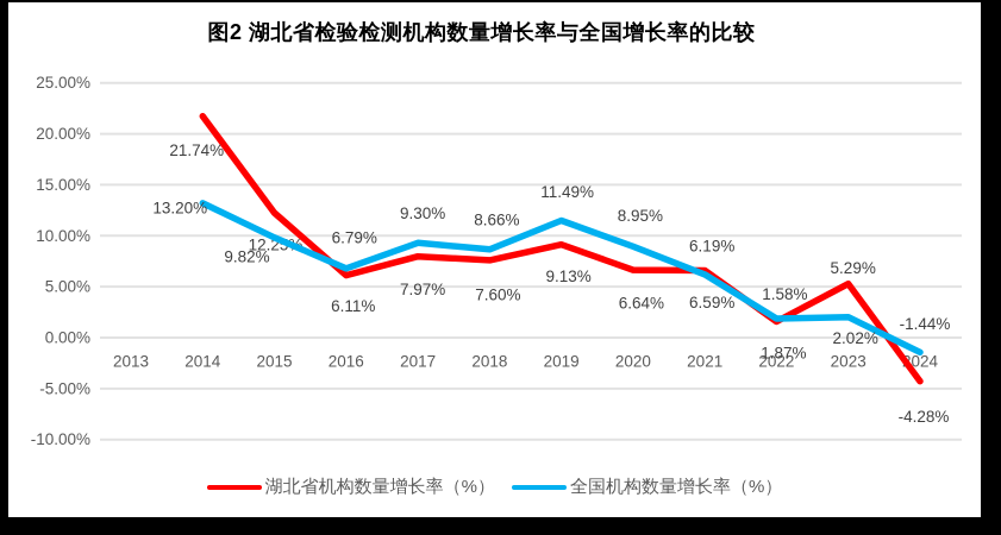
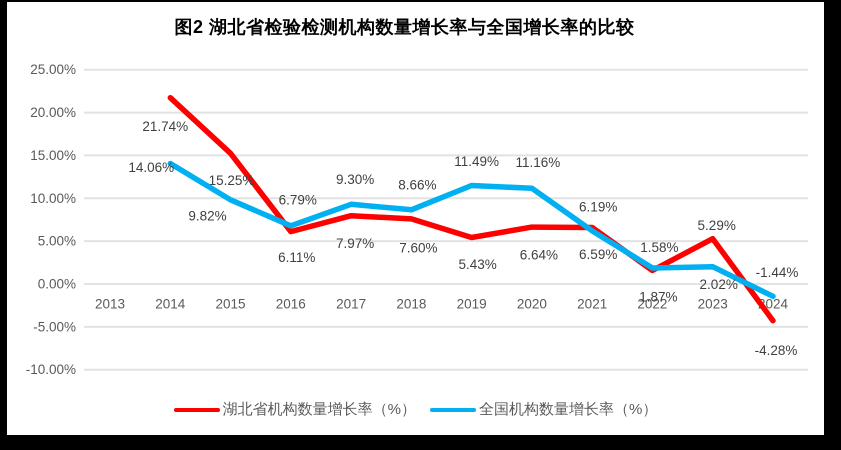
全国机构数量增长率（%）/2014: 13.20% -> 14.06%
湖北省机构数量增长率（%）/2015: 12.25% -> 15.25%
湖北省机构数量增长率（%）/2019: 9.13% -> 5.43%
全国机构数量增长率（%）/2020: 8.95% -> 11.16%
